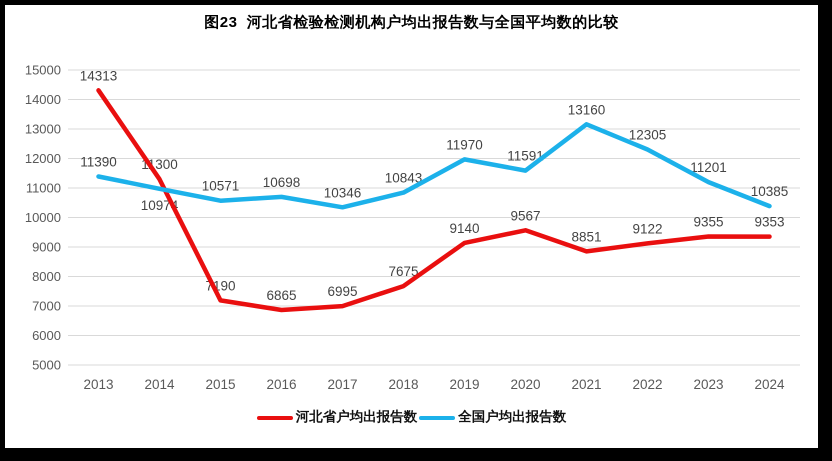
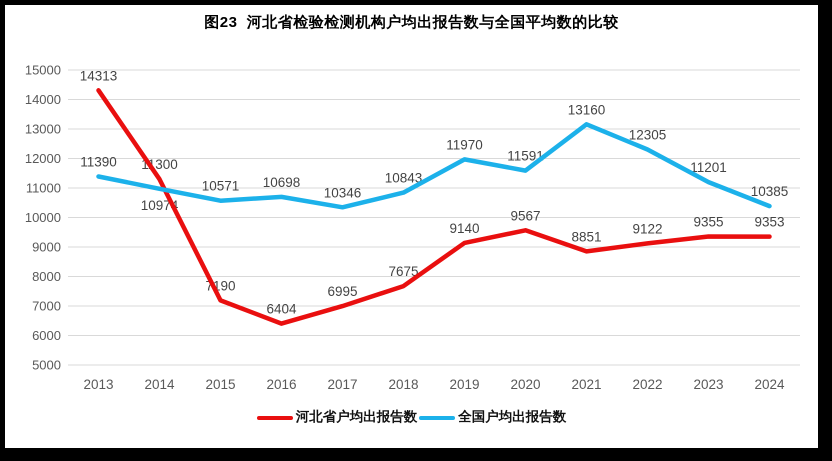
河北省户均出报告数/2016: 6865 -> 6404
